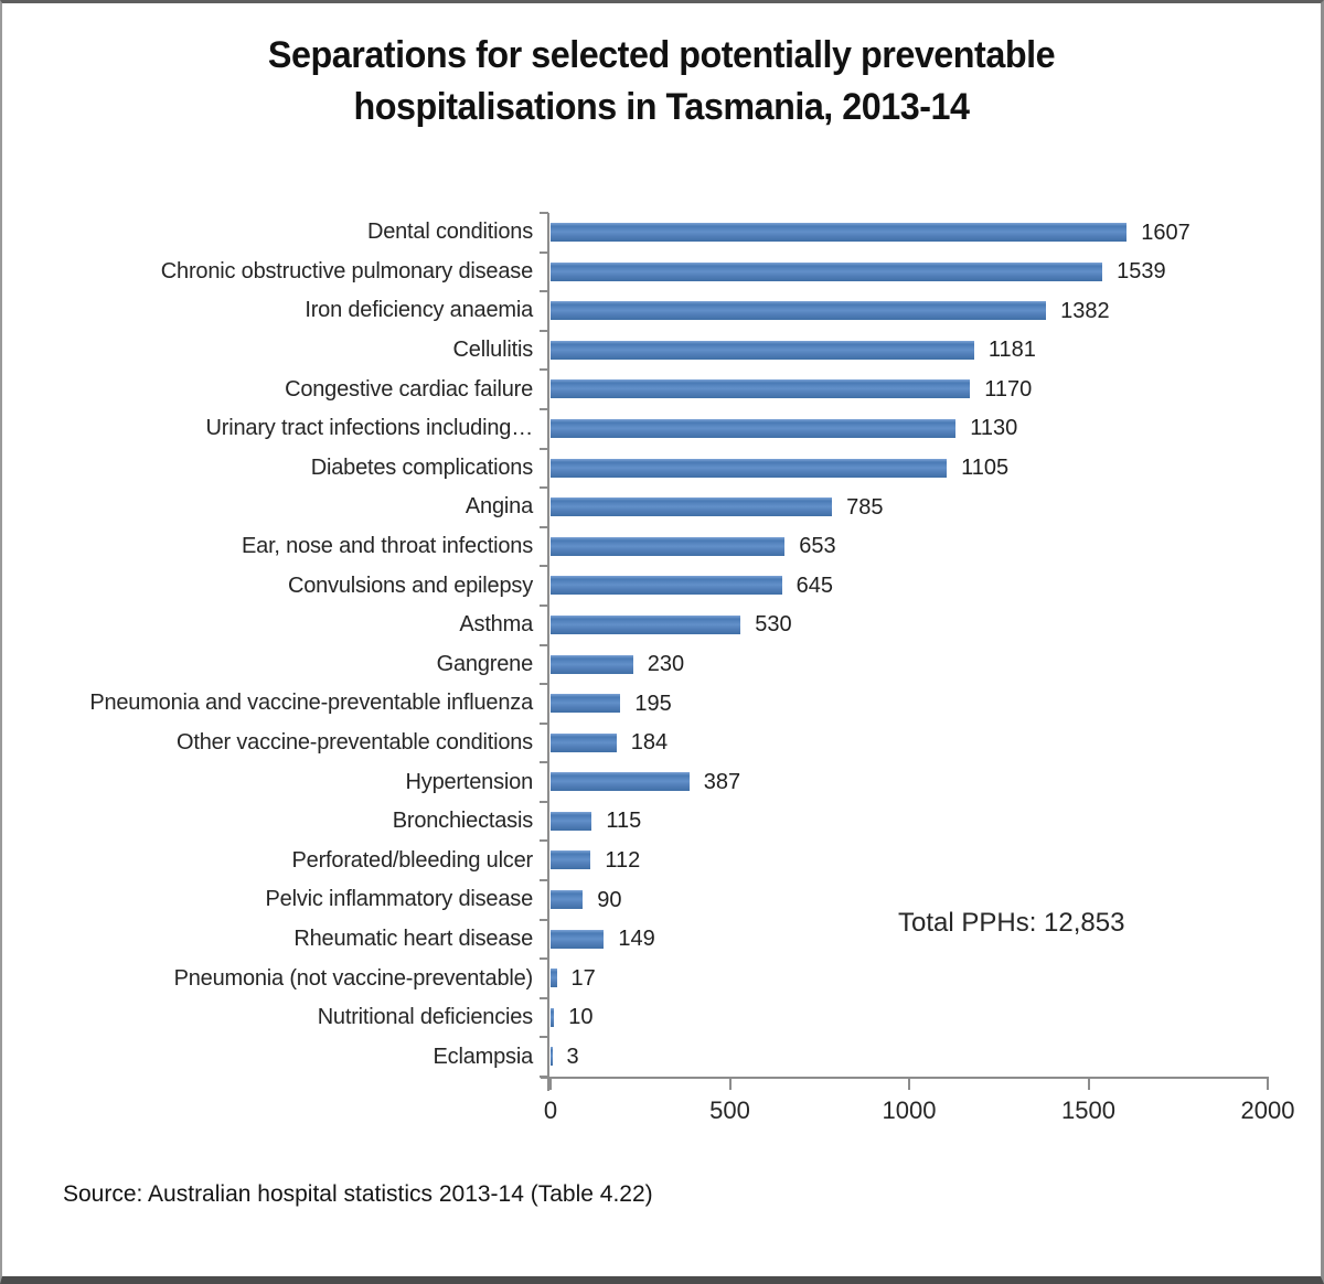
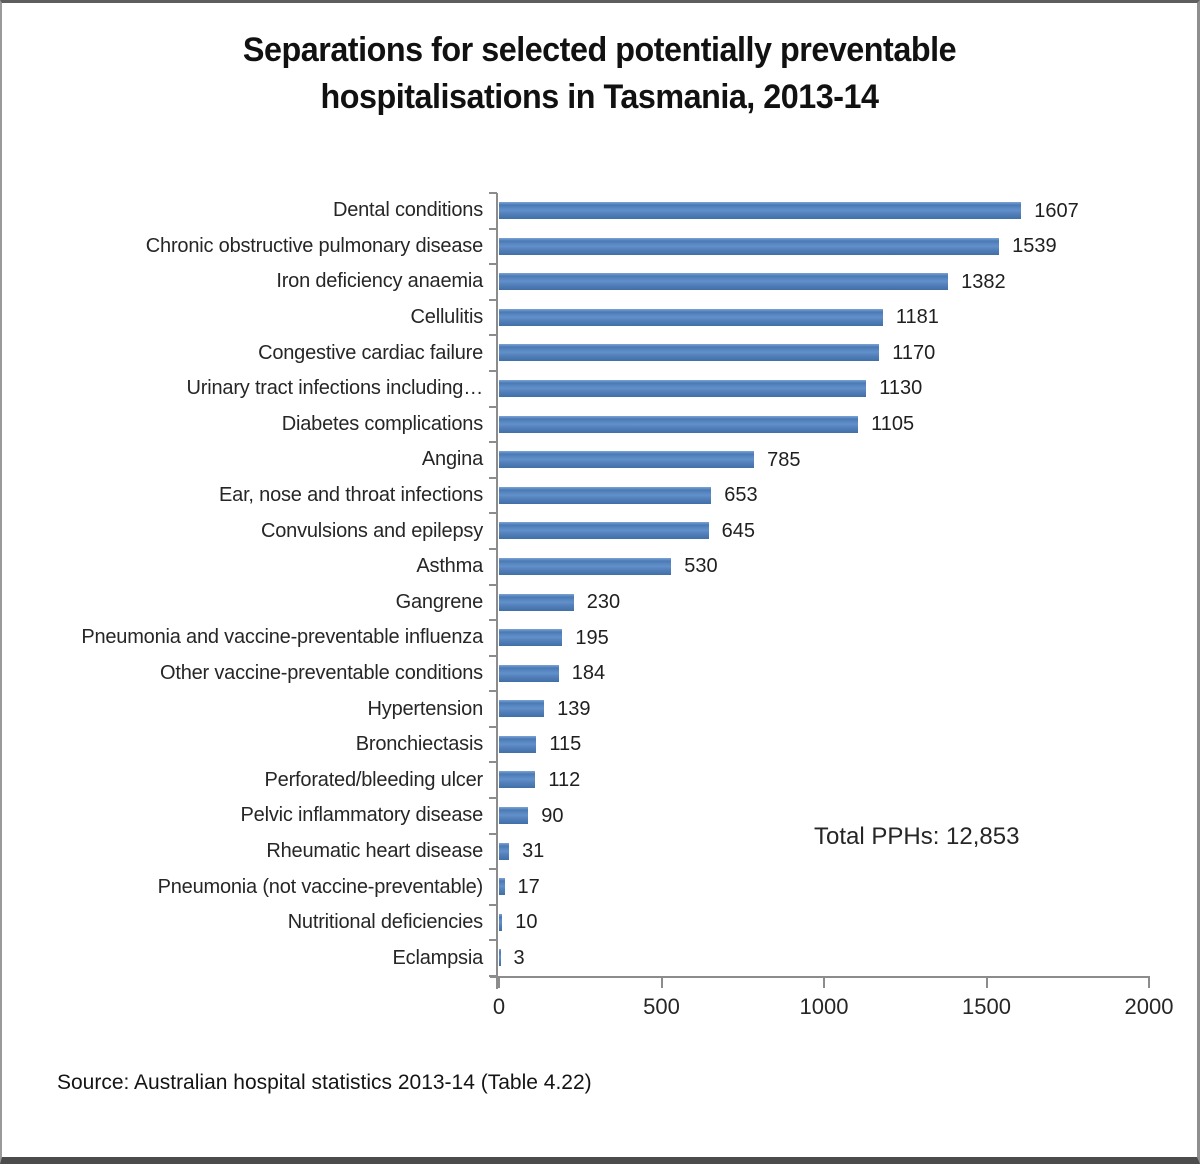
Hypertension: 387 -> 139
Rheumatic heart disease: 149 -> 31
